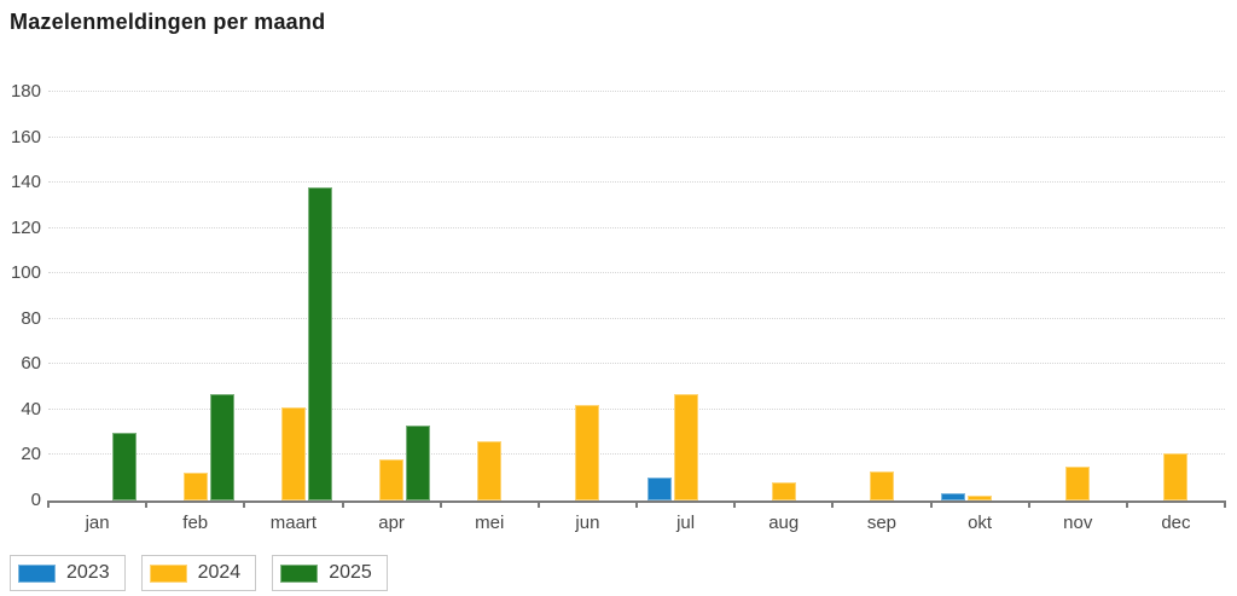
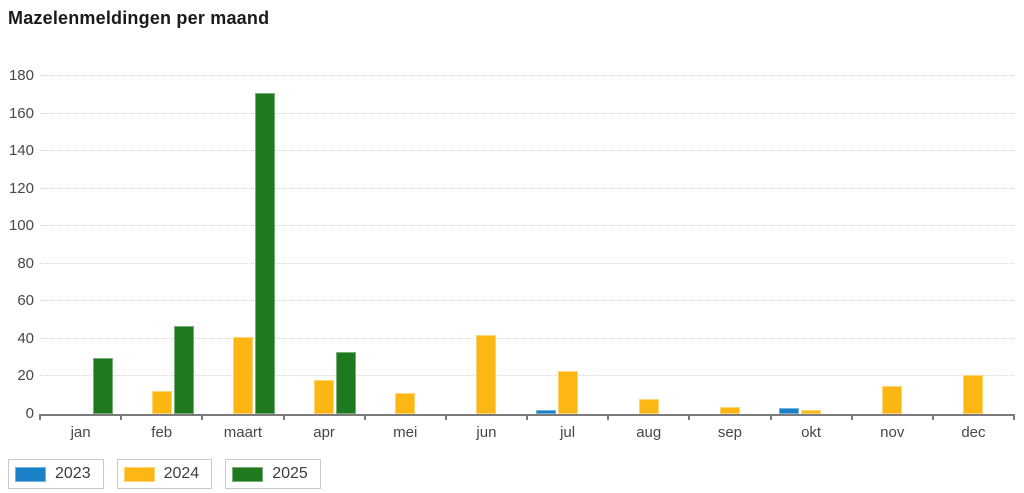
2025/maart: 138 -> 171
2024/mei: 26 -> 11
2023/jul: 10 -> 2
2024/jul: 47 -> 23
2024/sep: 13 -> 4
